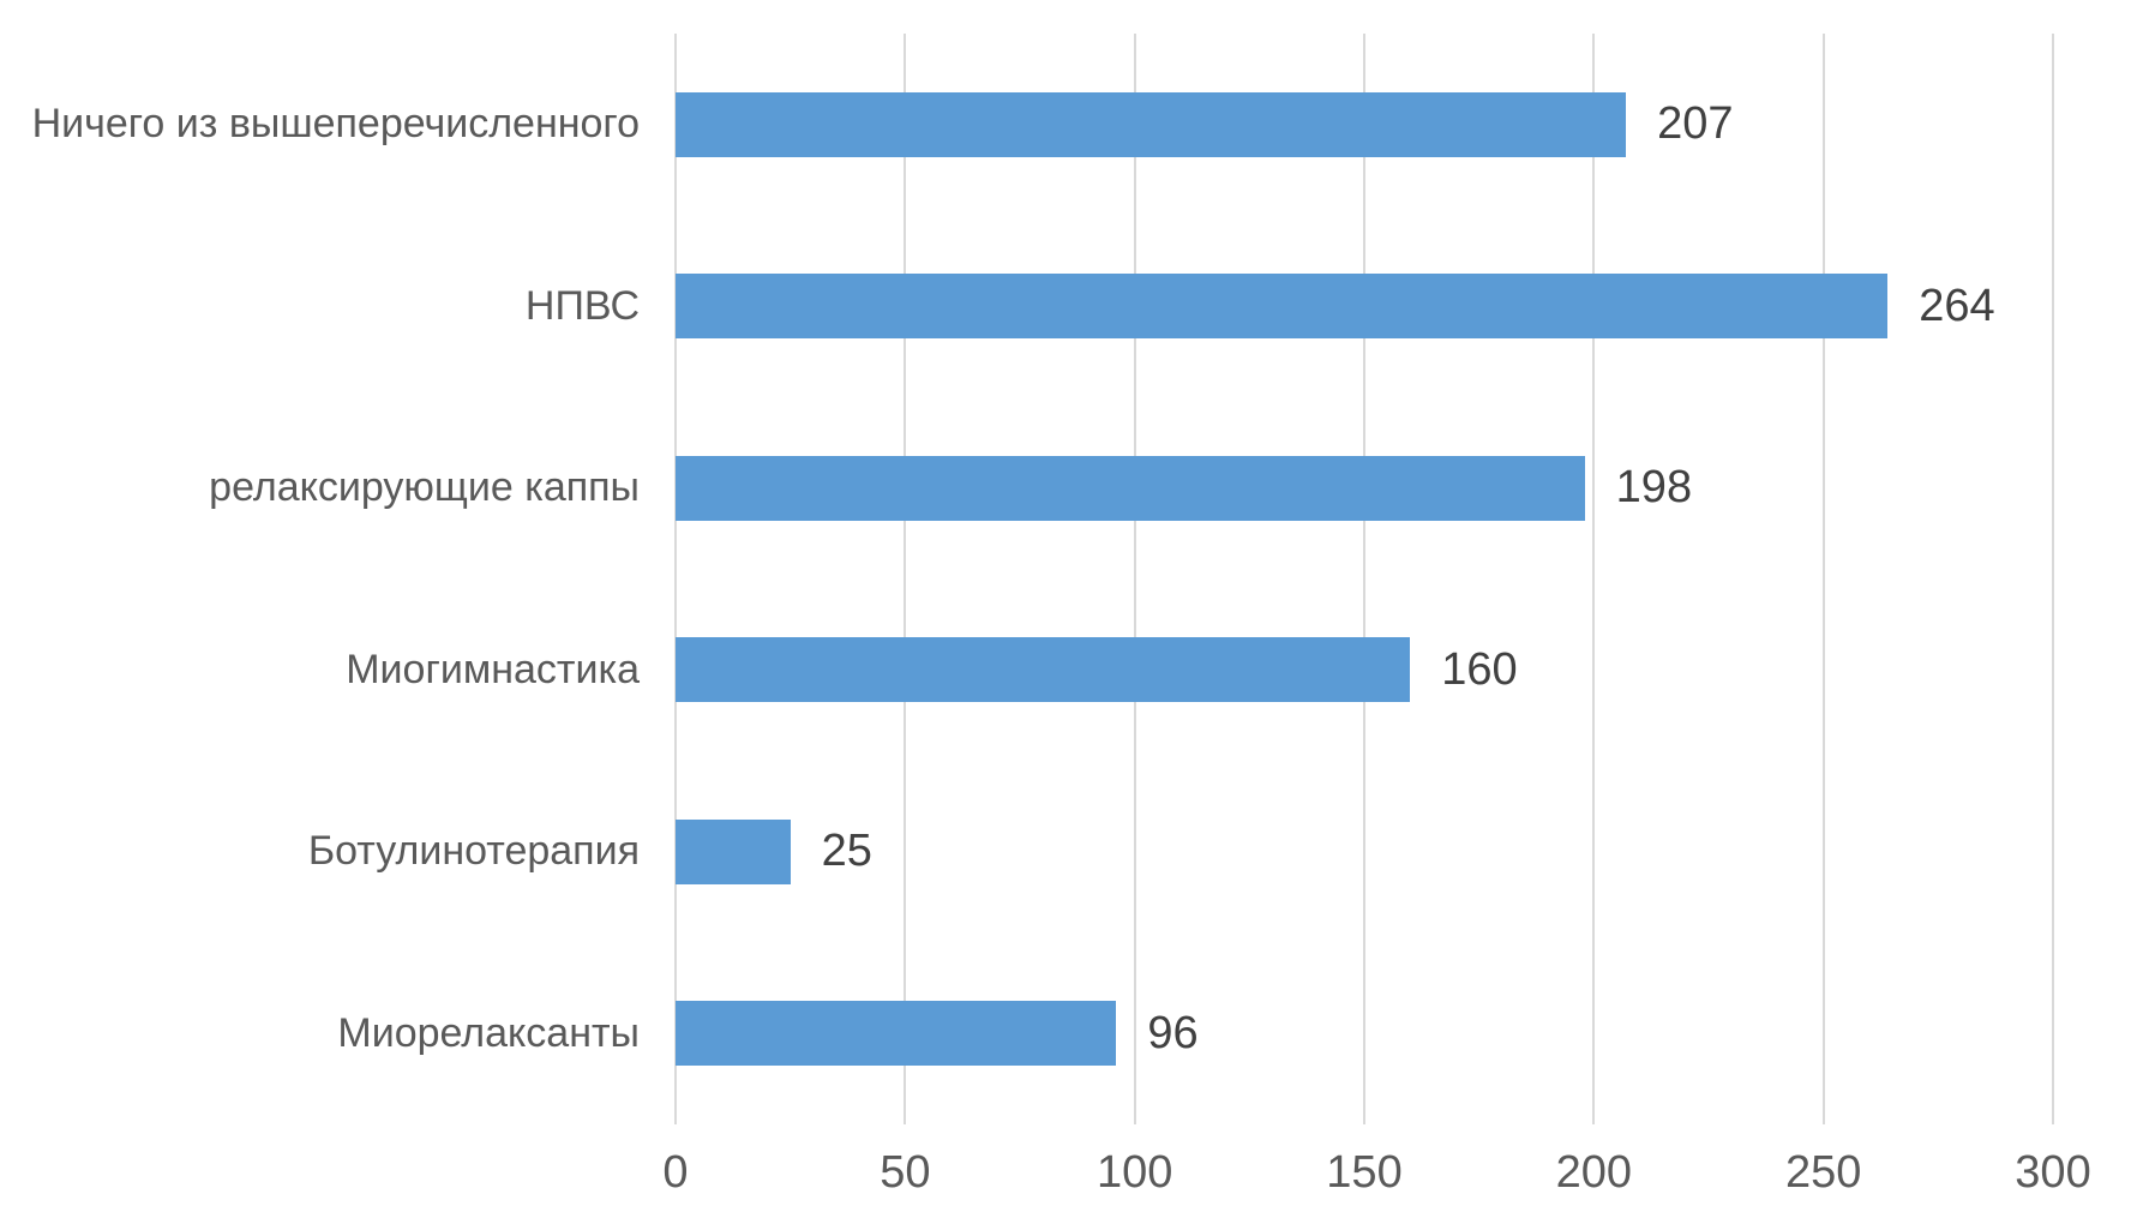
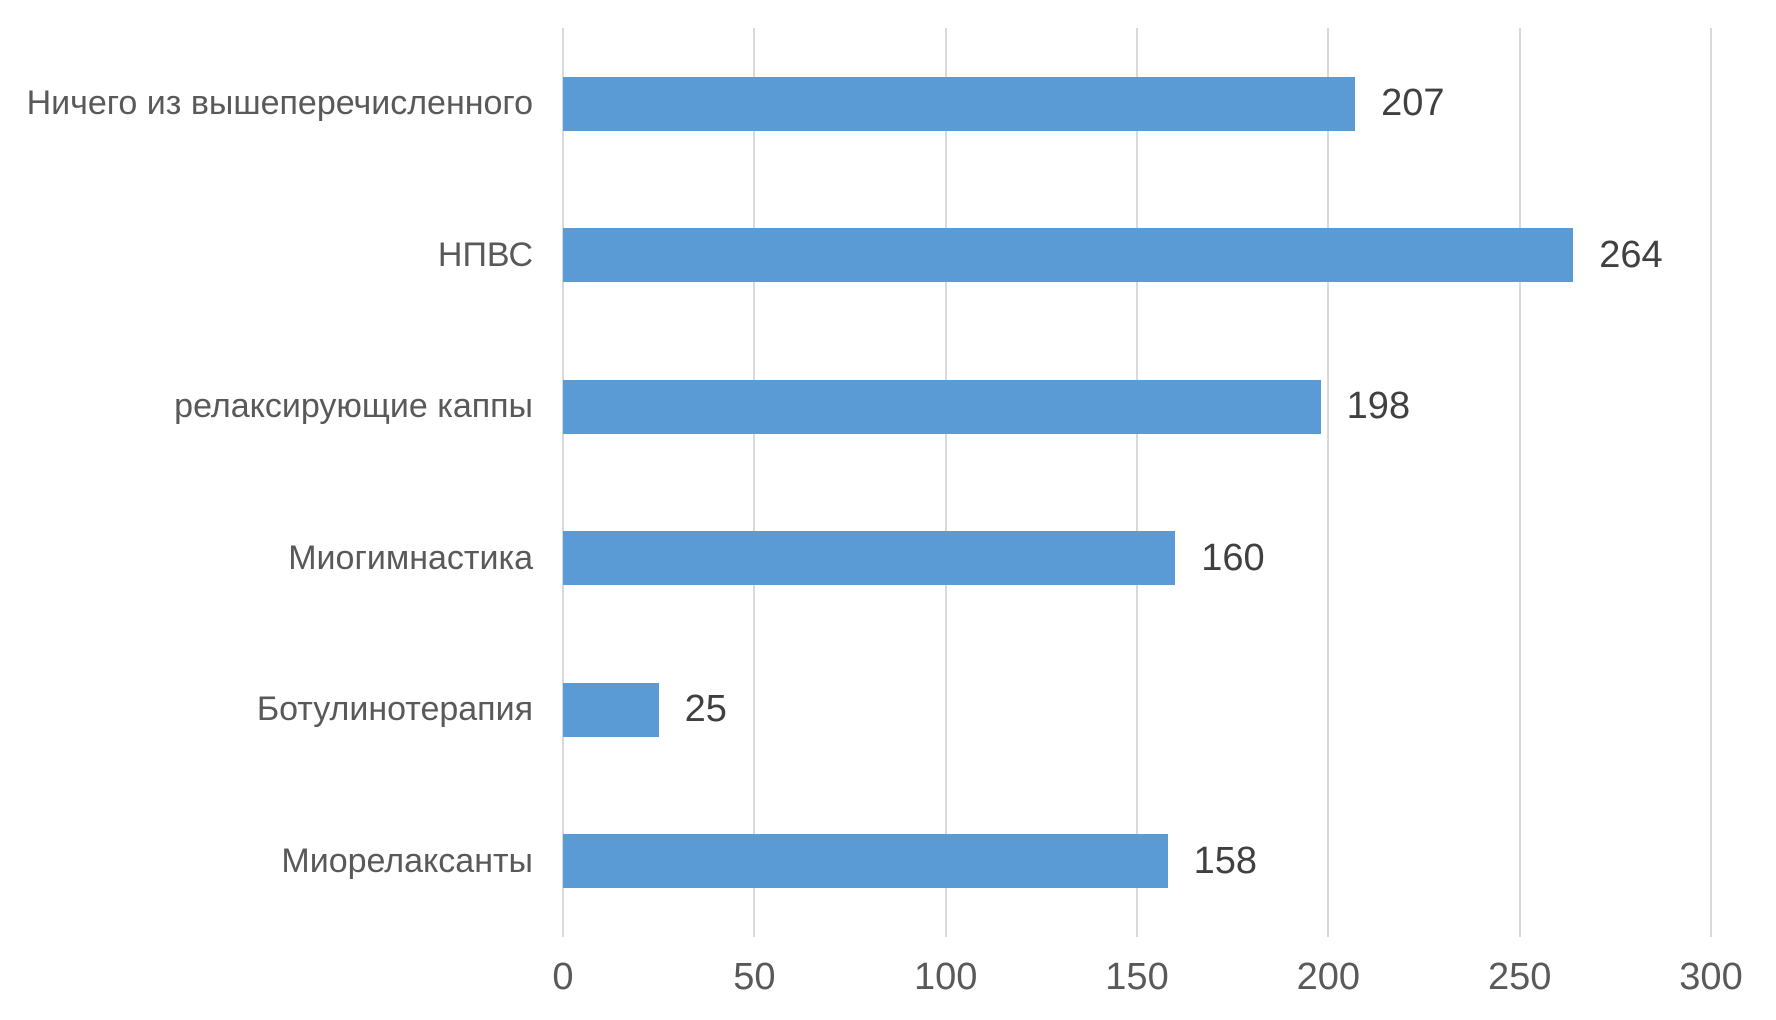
Миорелаксанты: 96 -> 158
